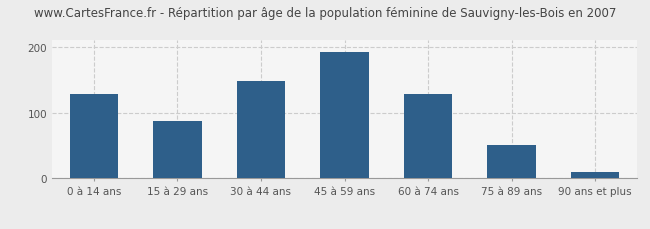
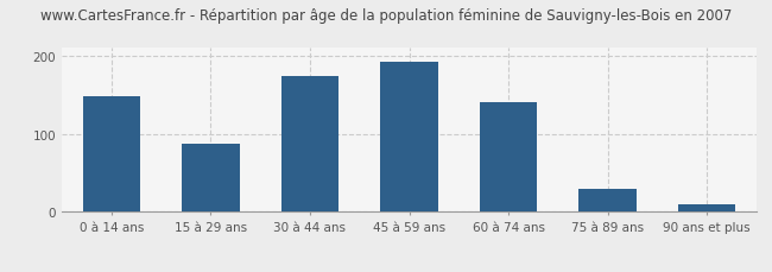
0 à 14 ans: 128 -> 148
30 à 44 ans: 148 -> 174
60 à 74 ans: 129 -> 140
75 à 89 ans: 51 -> 30
